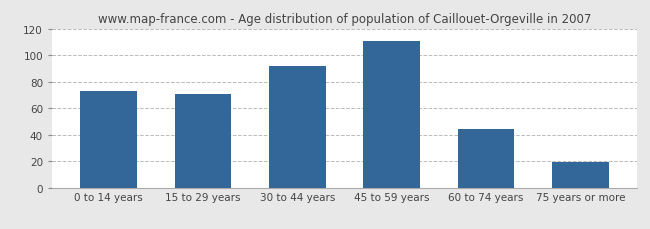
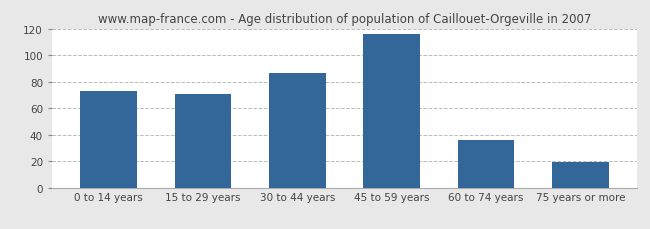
30 to 44 years: 92 -> 87
45 to 59 years: 111 -> 116
60 to 74 years: 44 -> 36
